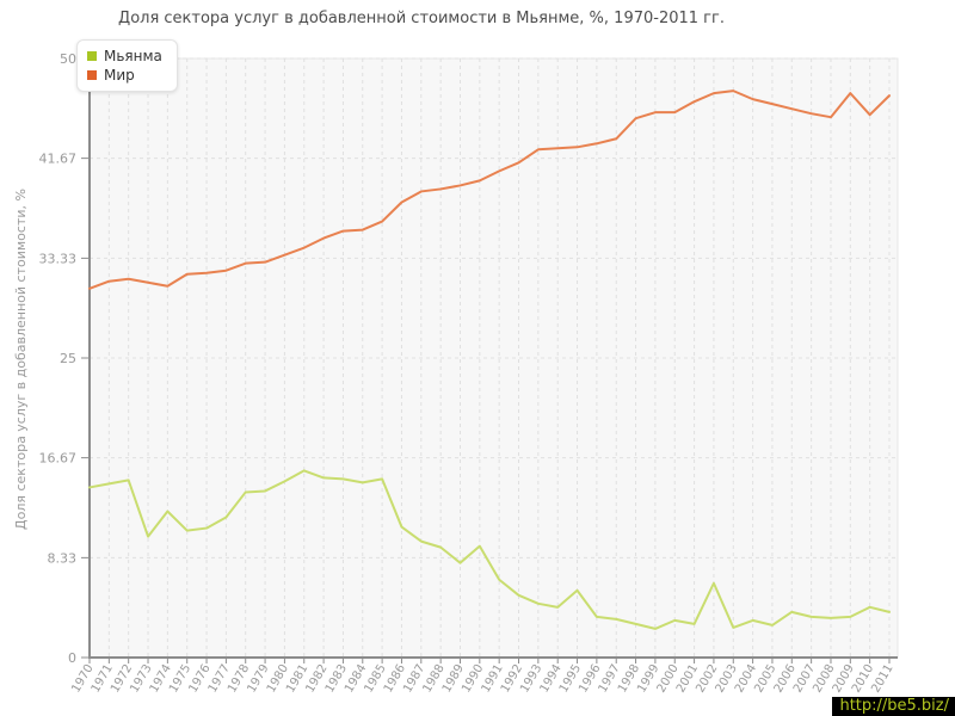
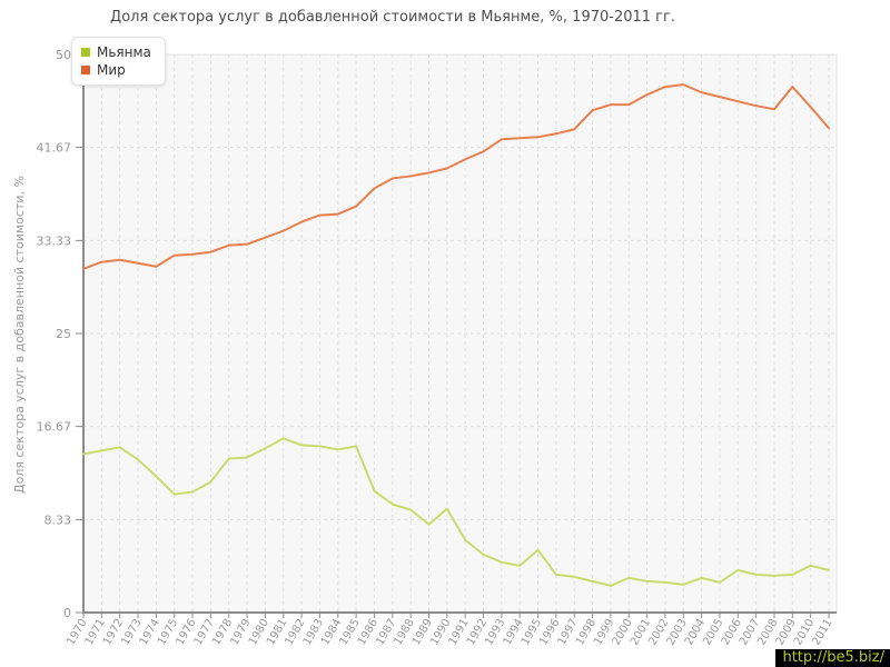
Мьянма/1973: 10.1 -> 13.7
Мьянма/2002: 6.2 -> 2.7
Мир/2011: 46.9 -> 43.4
